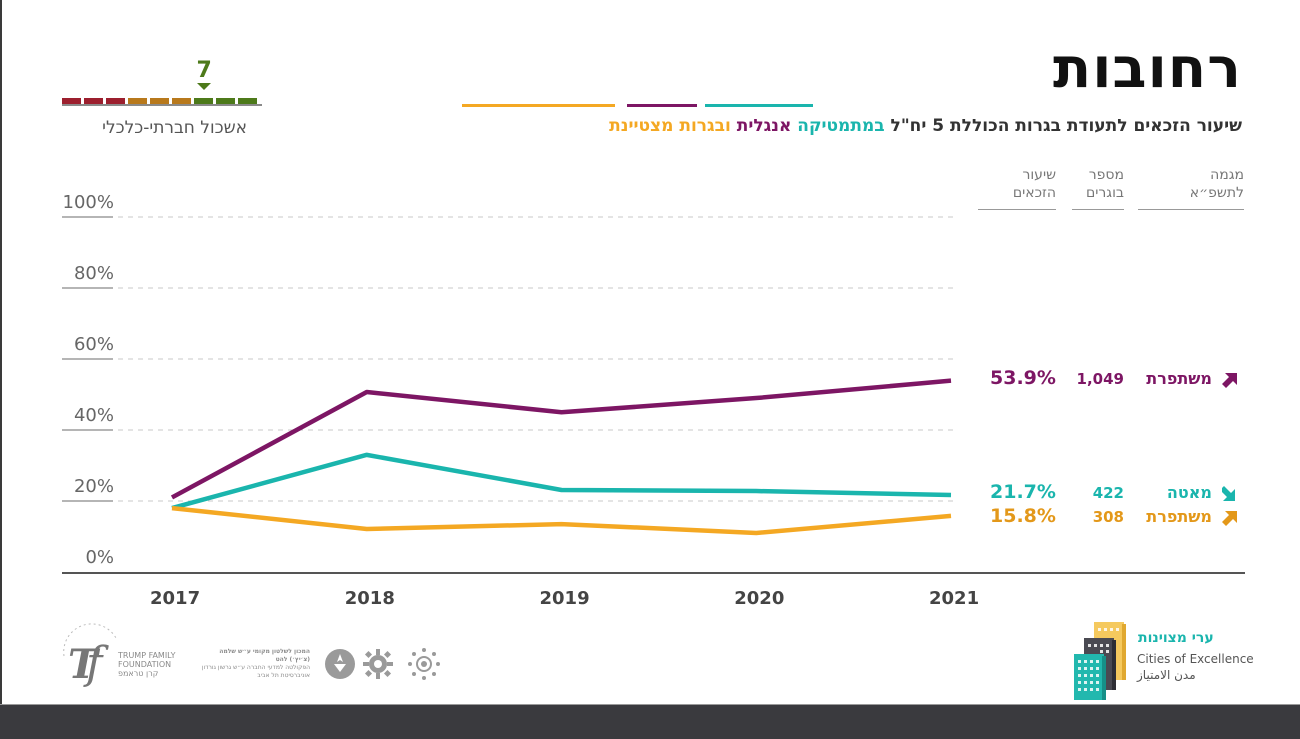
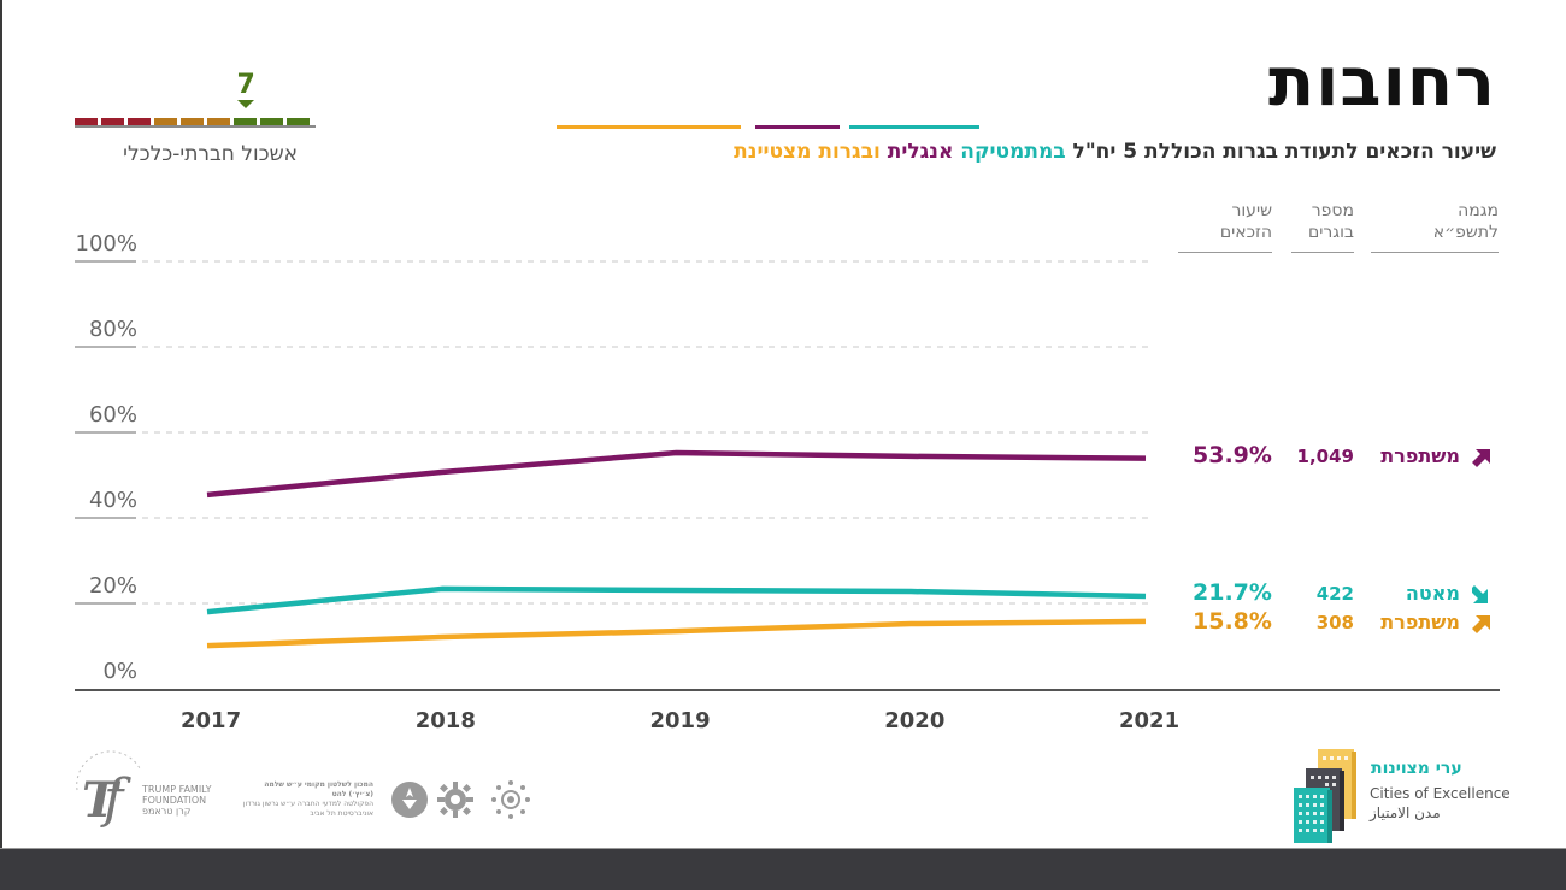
אנגלית/2017: 21% -> 45%
ובגרות מצטיינת/2017: 18% -> 10%
במתמטיקה/2018: 33% -> 23%
אנגלית/2019: 45% -> 55%
אנגלית/2020: 49% -> 54%
ובגרות מצטיינת/2020: 11% -> 15%
